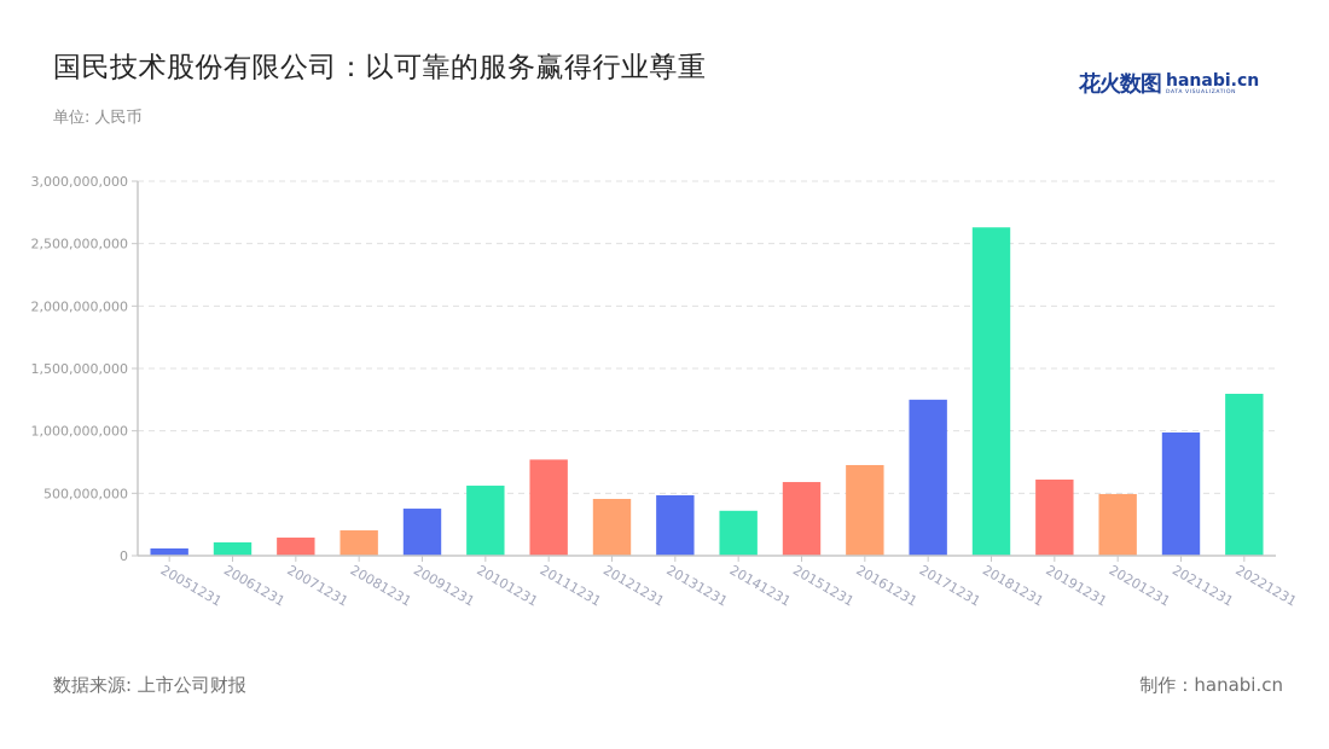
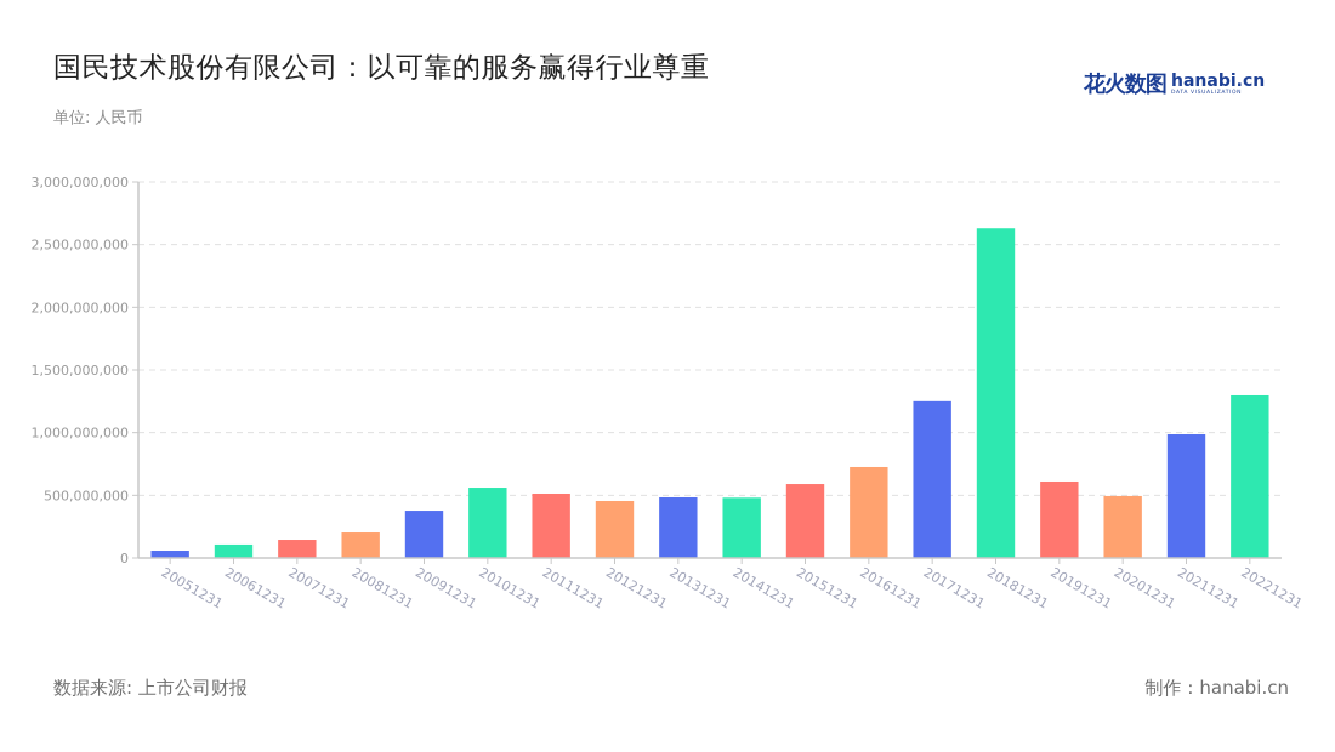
20111231: 770000000 -> 510000000
20141231: 360000000 -> 480000000
